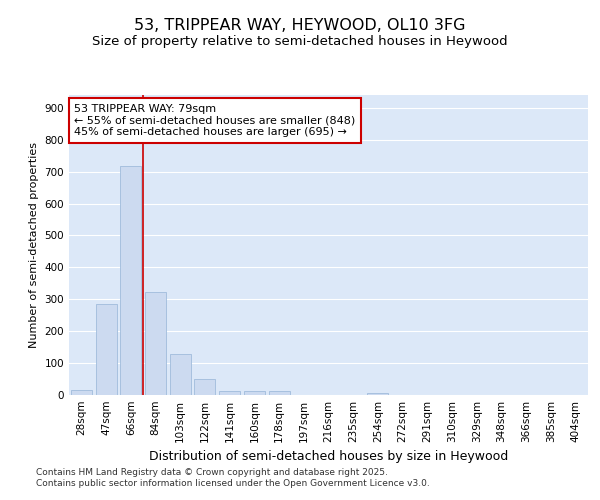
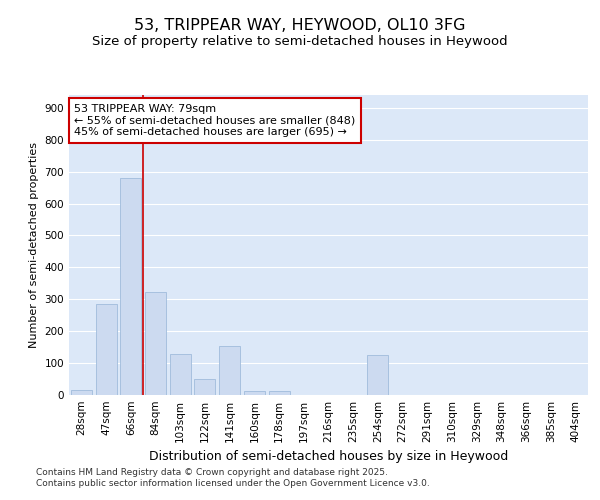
66sqm: 718 -> 680
141sqm: 13 -> 155
254sqm: 5 -> 125
